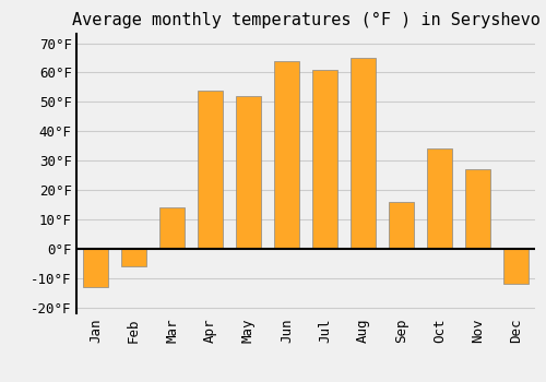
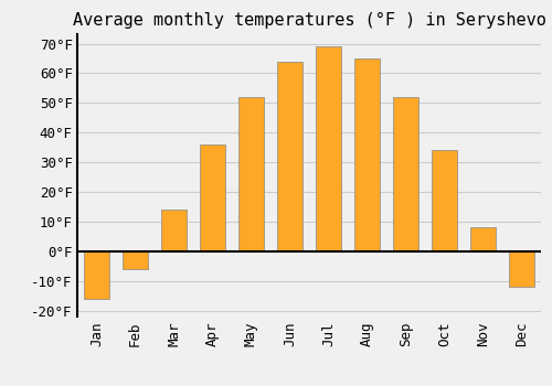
Jan: -13°F -> -16°F
Apr: 54°F -> 36°F
Jul: 61°F -> 69°F
Sep: 16°F -> 52°F
Nov: 27°F -> 8°F
